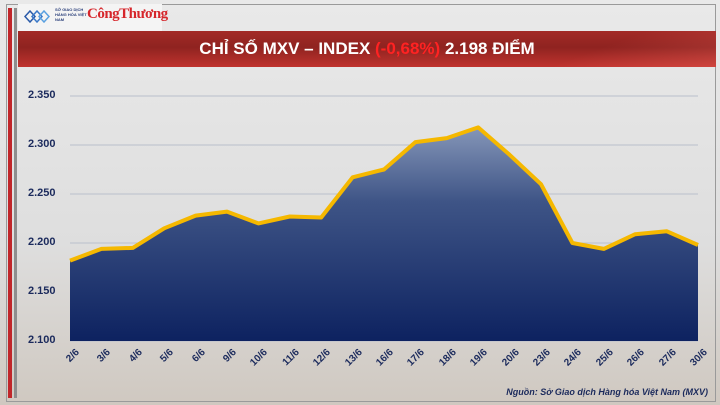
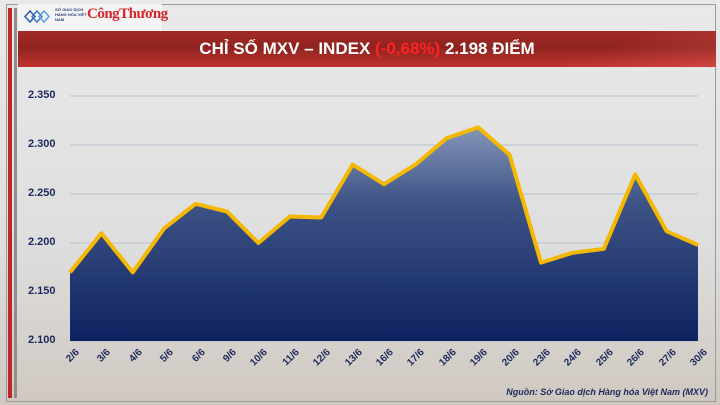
2/6: 2180 -> 2170
3/6: 2190 -> 2210
4/6: 2200 -> 2170
6/6: 2230 -> 2240
10/6: 2220 -> 2200
13/6: 2270 -> 2280
16/6: 2280 -> 2260
17/6: 2300 -> 2280
23/6: 2260 -> 2180
24/6: 2200 -> 2190
26/6: 2210 -> 2270
